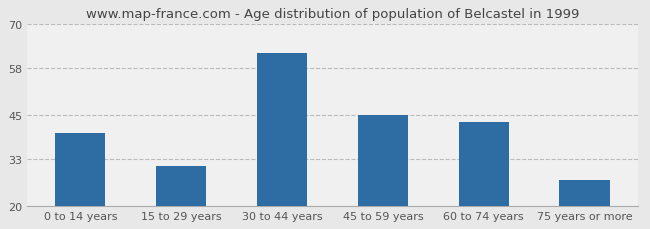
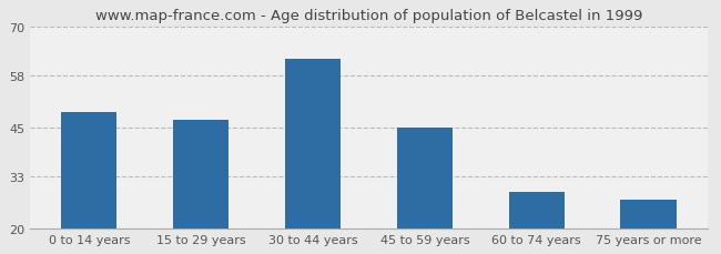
0 to 14 years: 40 -> 49
15 to 29 years: 31 -> 47
60 to 74 years: 43 -> 29
